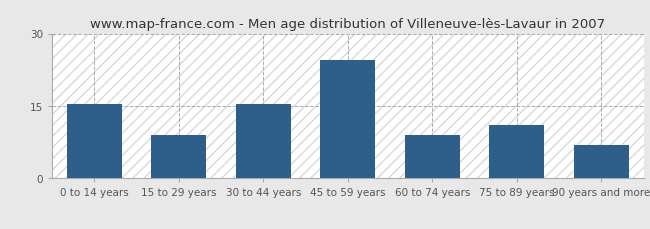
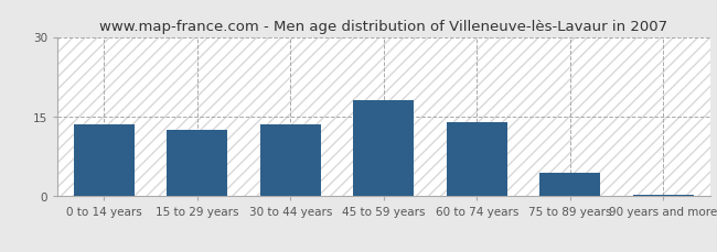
0 to 14 years: 15.5 -> 13.5
15 to 29 years: 9.0 -> 12.5
30 to 44 years: 15.5 -> 13.5
45 to 59 years: 24.5 -> 18.0
60 to 74 years: 9.0 -> 14.0
75 to 89 years: 11.0 -> 4.5
90 years and more: 7.0 -> 0.3
